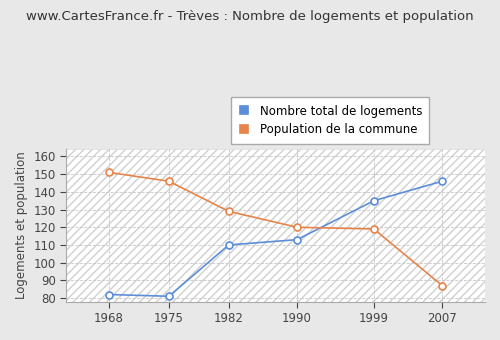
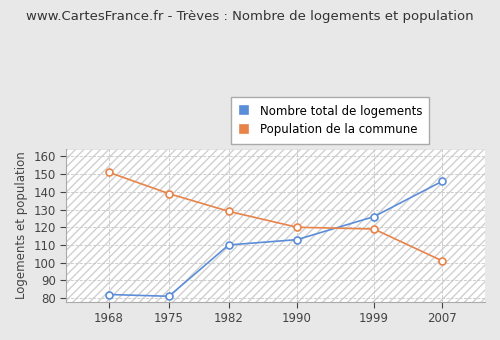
Population de la commune/1975: 146 -> 139
Nombre total de logements/1999: 135 -> 126
Population de la commune/2007: 87 -> 101
